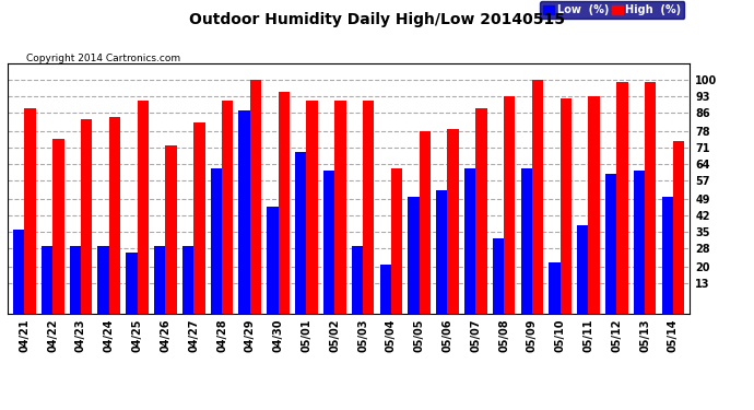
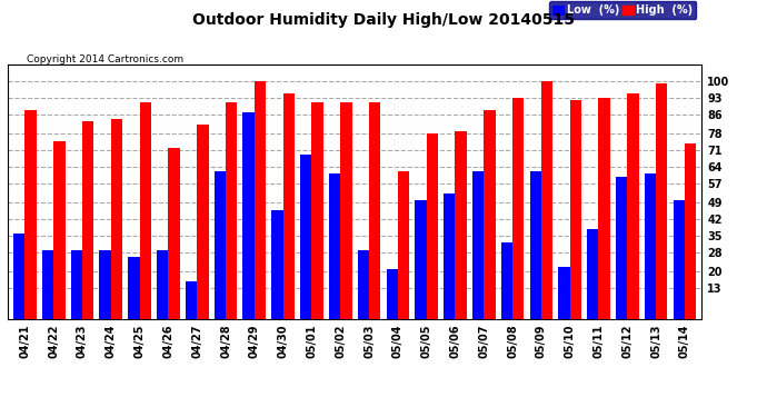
Low (%)/04/27: 29 -> 16
High (%)/05/12: 99 -> 95
